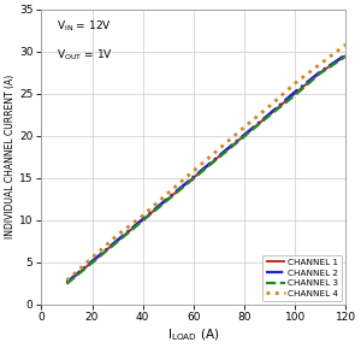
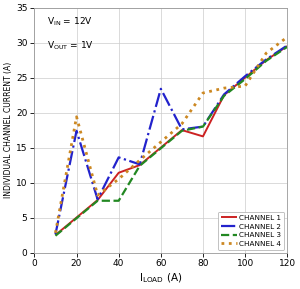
CHANNEL 2/20: 5.1 -> 17.4
CHANNEL 4/20: 5.5 -> 19.4
CHANNEL 1/40: 10.0 -> 11.4
CHANNEL 2/40: 10.1 -> 13.6
CHANNEL 3/40: 9.9 -> 7.4
CHANNEL 2/60: 15.1 -> 23.4
CHANNEL 1/80: 20.0 -> 16.6
CHANNEL 2/80: 20.1 -> 18.0
CHANNEL 3/80: 19.9 -> 18.0
CHANNEL 4/80: 21.0 -> 22.8
CHANNEL 4/100: 26.2 -> 23.8
